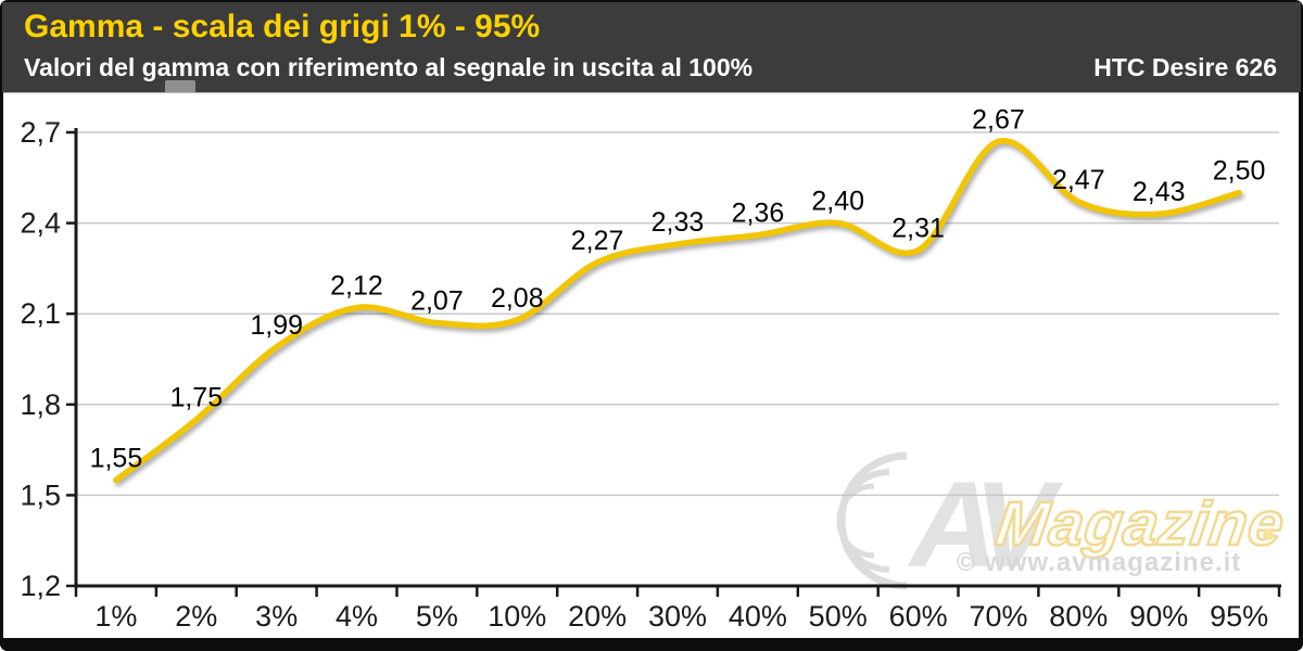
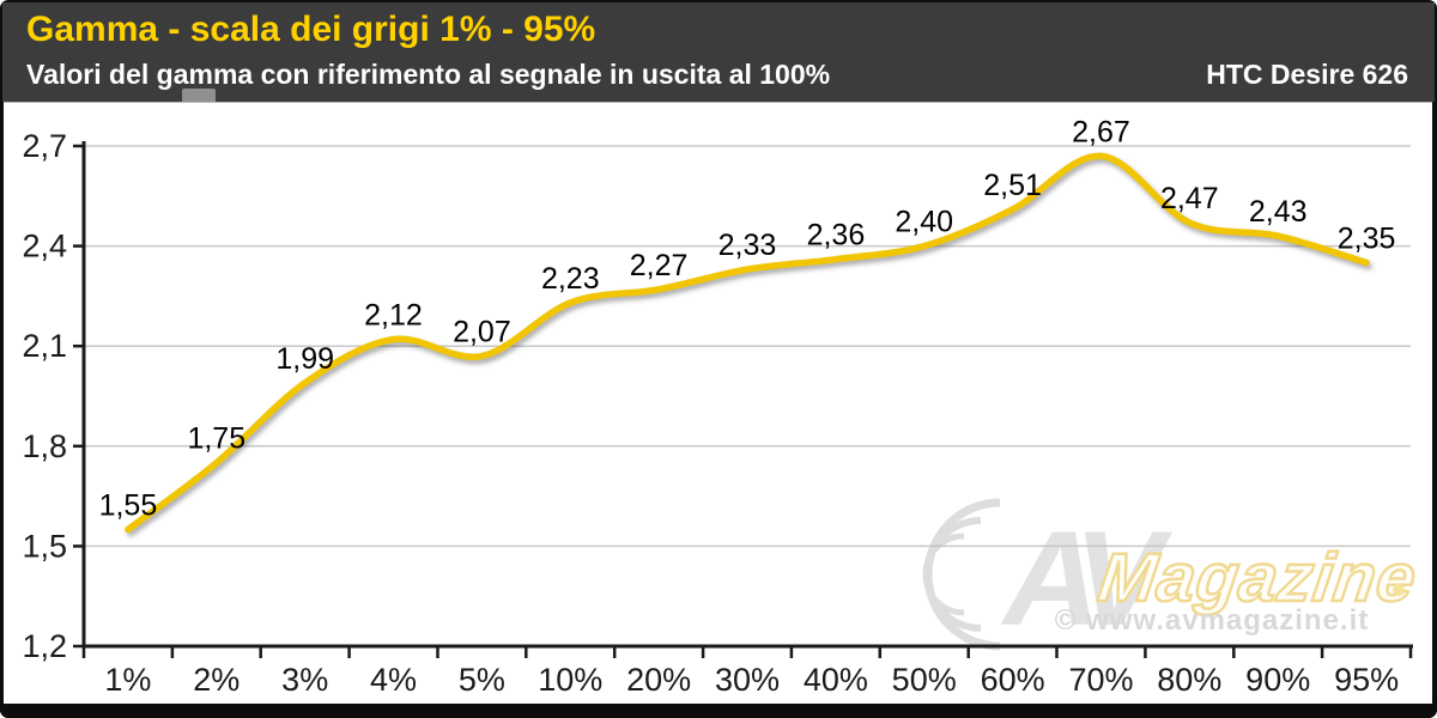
10%: 2,08 -> 2,23
60%: 2,31 -> 2,51
95%: 2,50 -> 2,35
